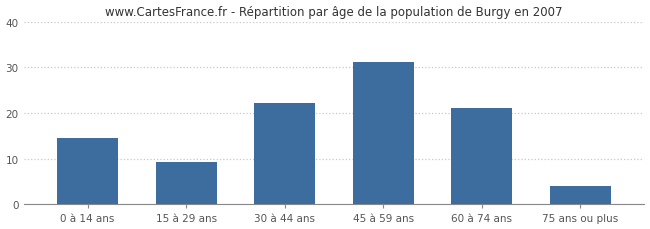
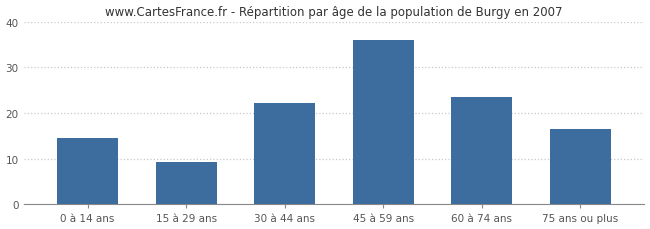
45 à 59 ans: 31.1 -> 36.0
60 à 74 ans: 21.1 -> 23.5
75 ans ou plus: 4.0 -> 16.5
